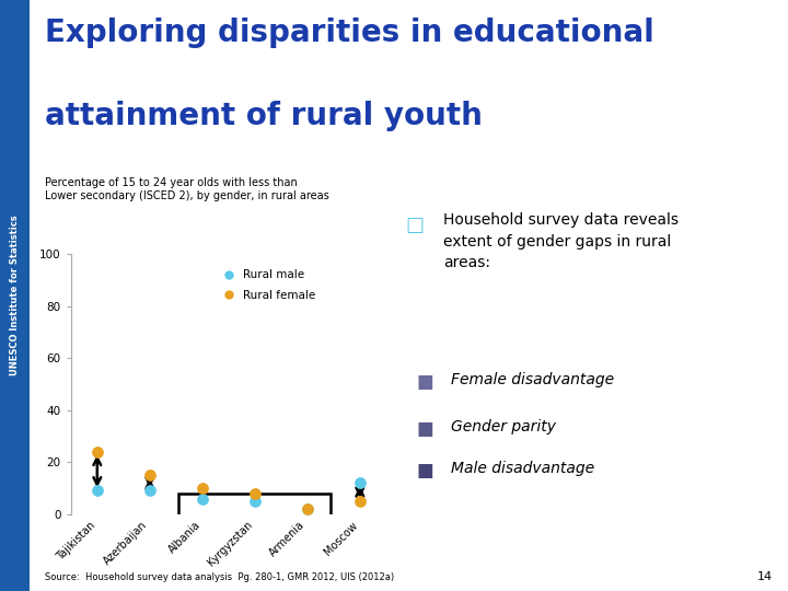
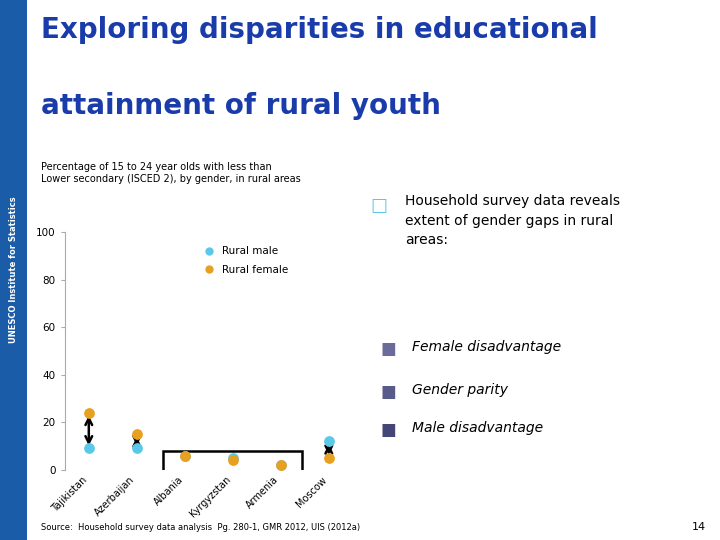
Rural female/Albania: 10 -> 6
Rural female/Kyrgyzstan: 8 -> 4
